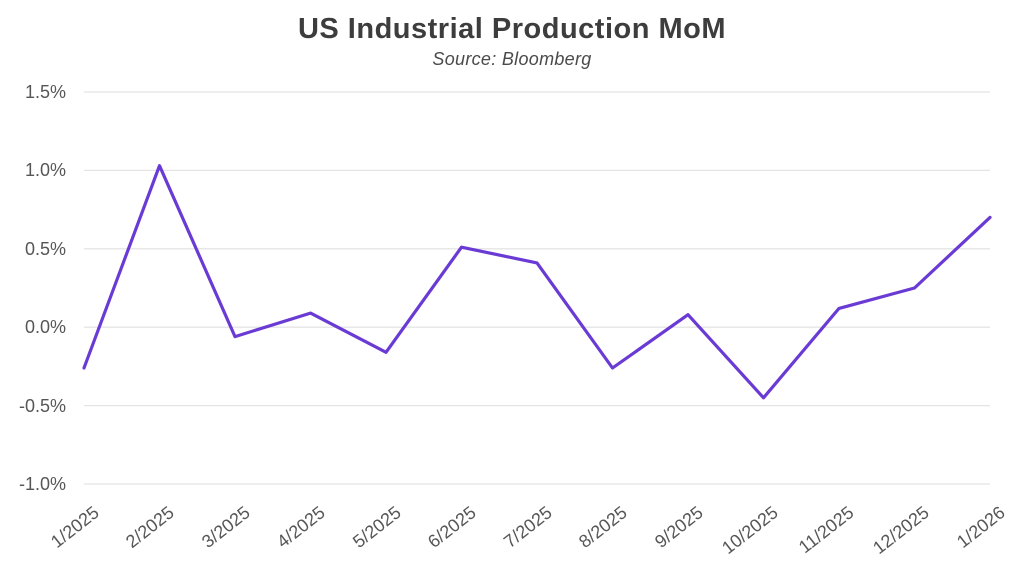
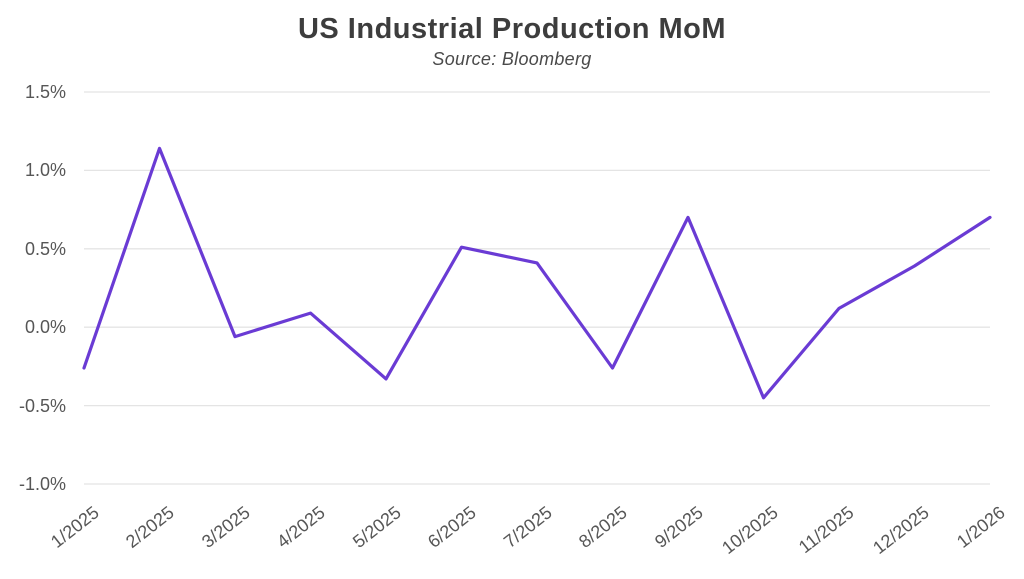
2/2025: 1.03% -> 1.14%
5/2025: -0.16% -> -0.33%
9/2025: 0.08% -> 0.70%
12/2025: 0.25% -> 0.39%
